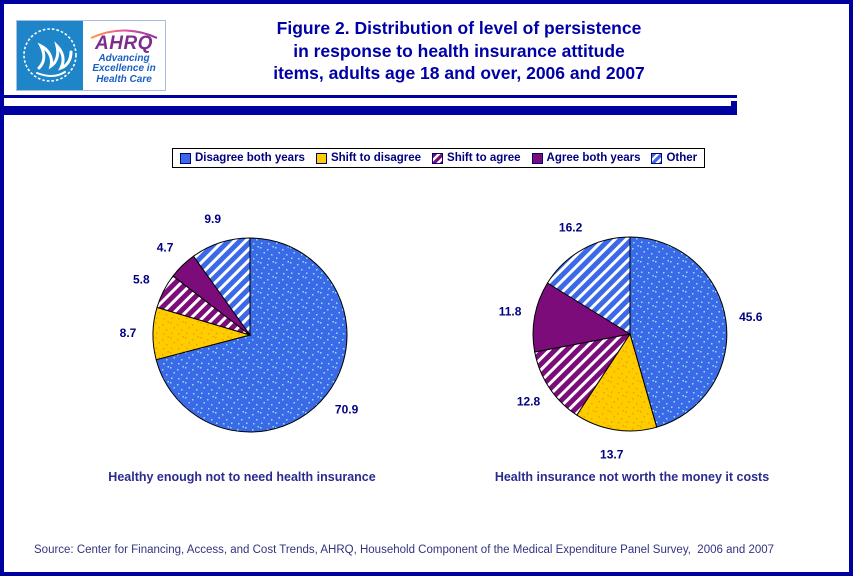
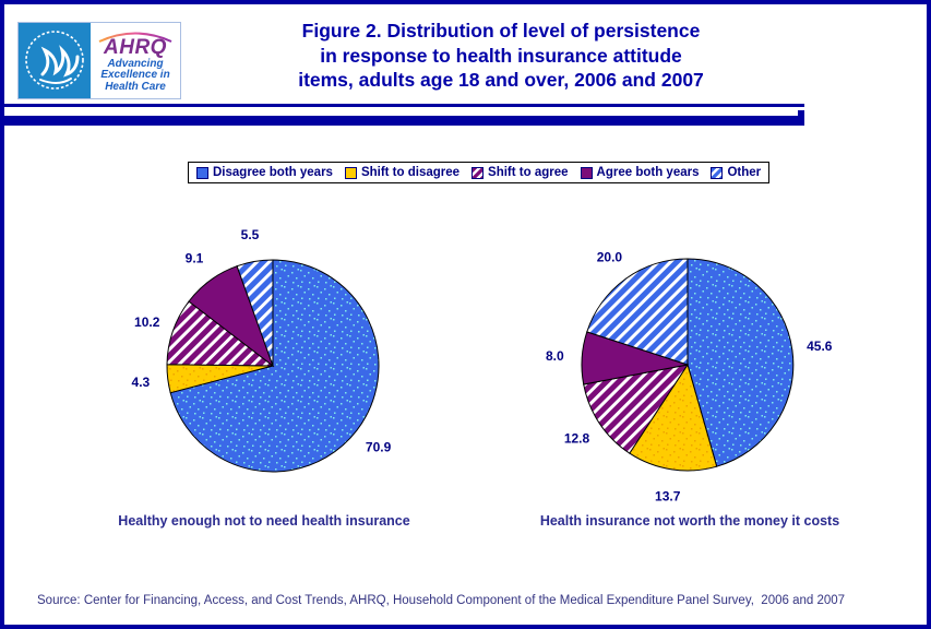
Healthy enough not to need health insurance/Shift to disagree: 8.7 -> 4.3
Healthy enough not to need health insurance/Shift to agree: 5.8 -> 10.2
Healthy enough not to need health insurance/Agree both years: 4.7 -> 9.1
Healthy enough not to need health insurance/Other: 9.9 -> 5.5
Health insurance not worth the money it costs/Agree both years: 11.8 -> 8.0
Health insurance not worth the money it costs/Other: 16.2 -> 20.0
